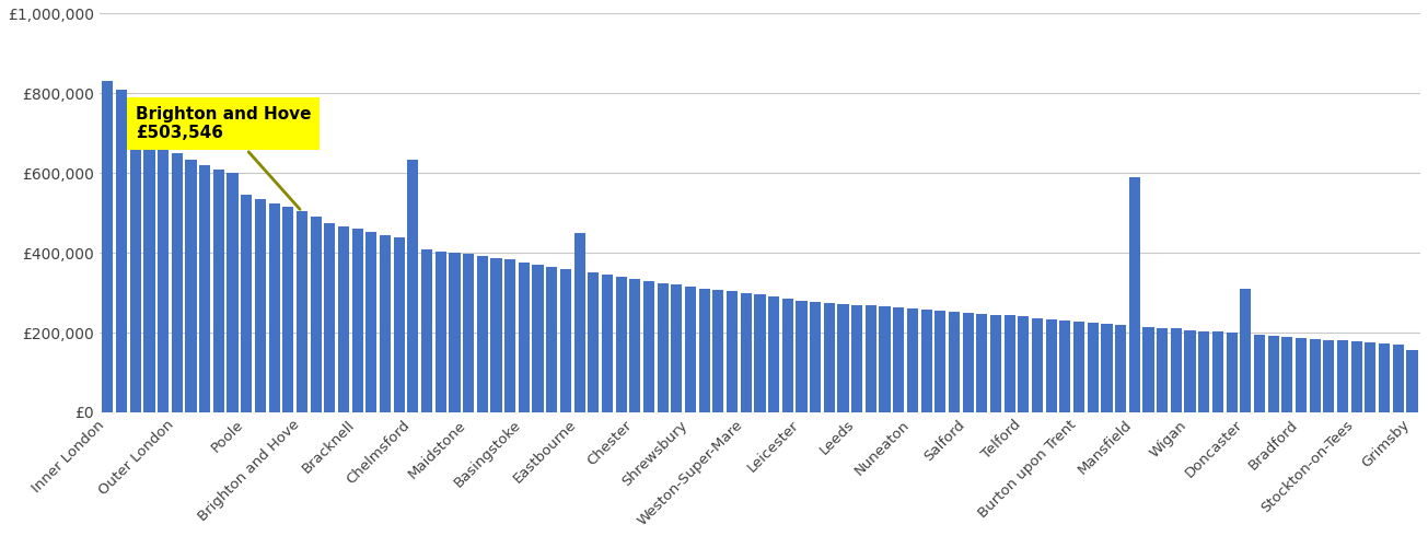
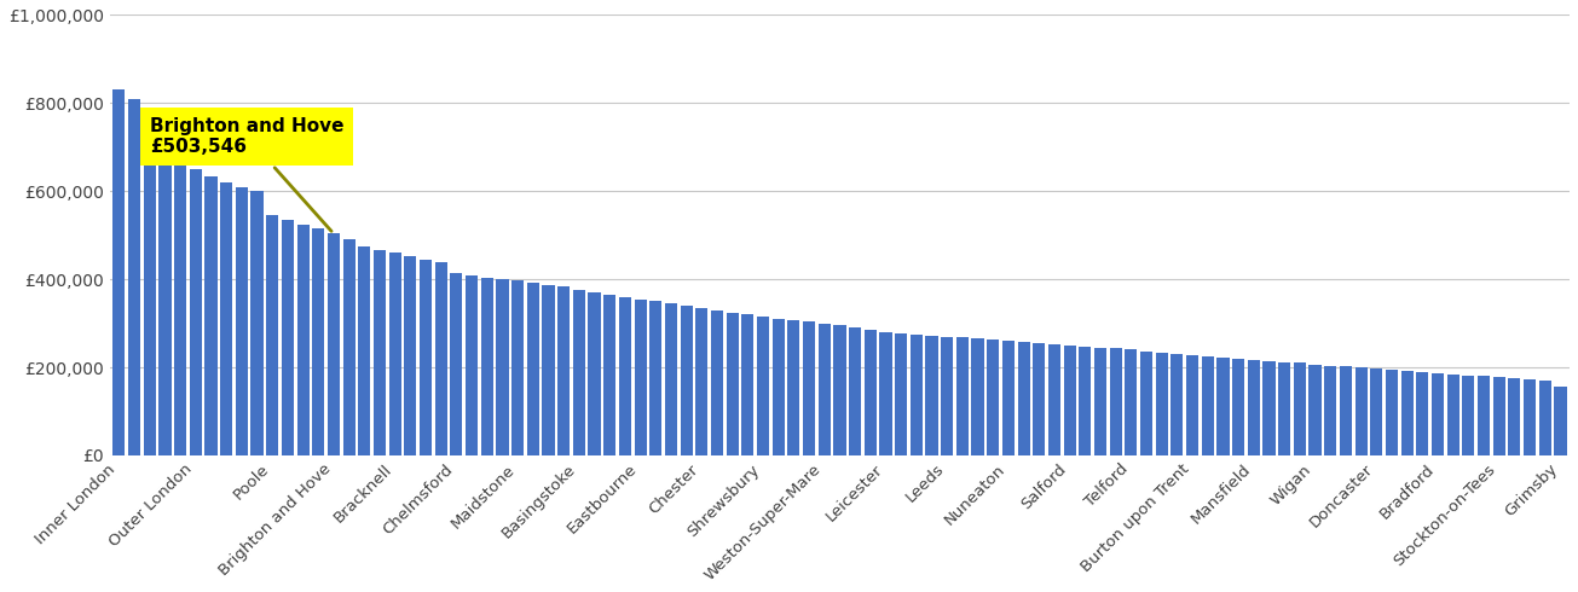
Chelmsford: £635,000 -> £415,000
Eastbourne: £450,000 -> £355,000
Mansfield: £590,000 -> £218,000
Doncaster: £310,000 -> £197,000
